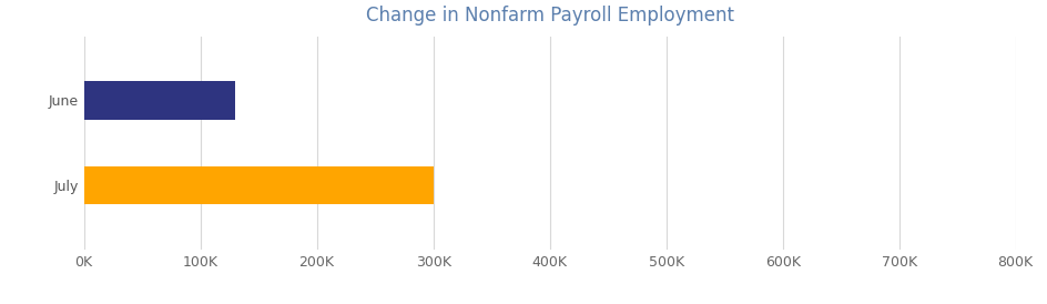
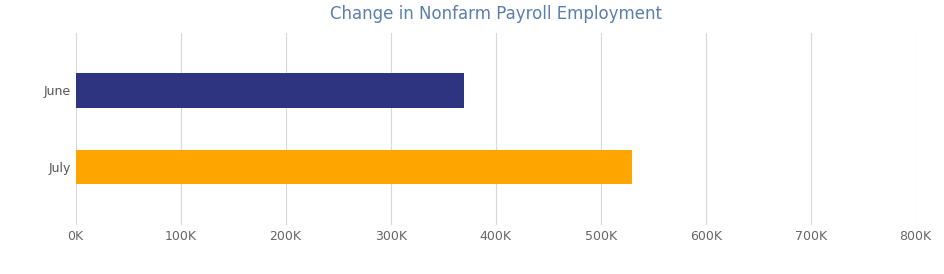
June: 130K -> 370K
July: 300K -> 530K
